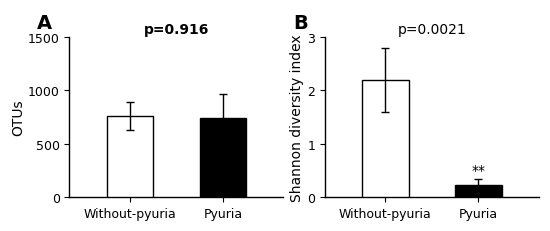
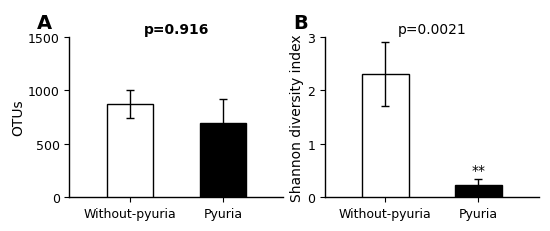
p=0.916/Without-pyuria: 760 -> 870
p=0.916/Pyuria: 740 -> 690
p=0.0021/Without-pyuria: 2.20 -> 2.30
